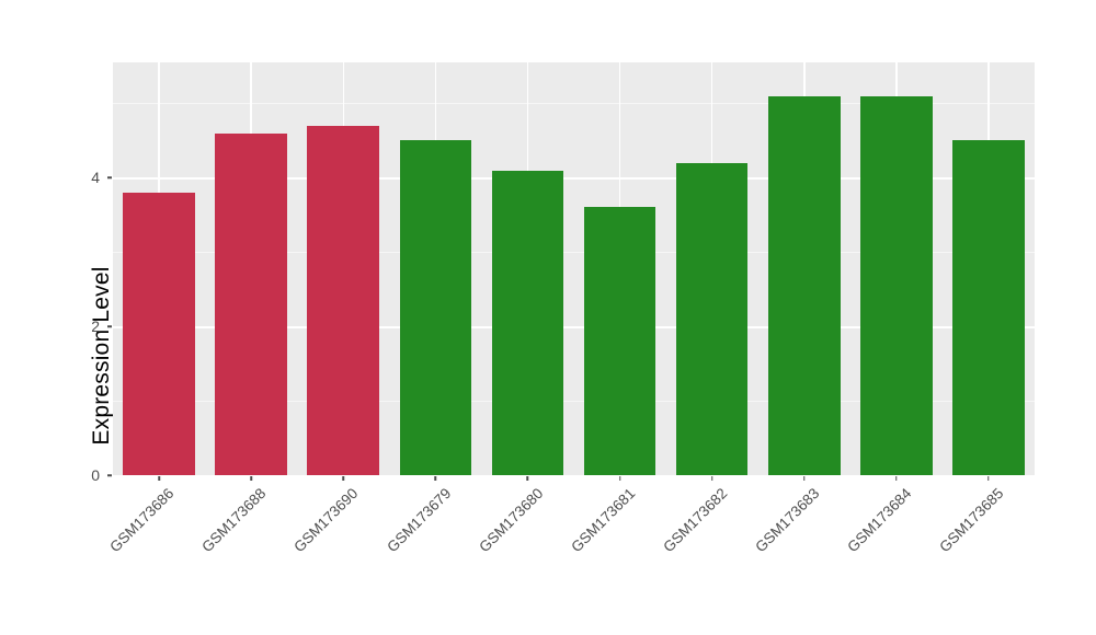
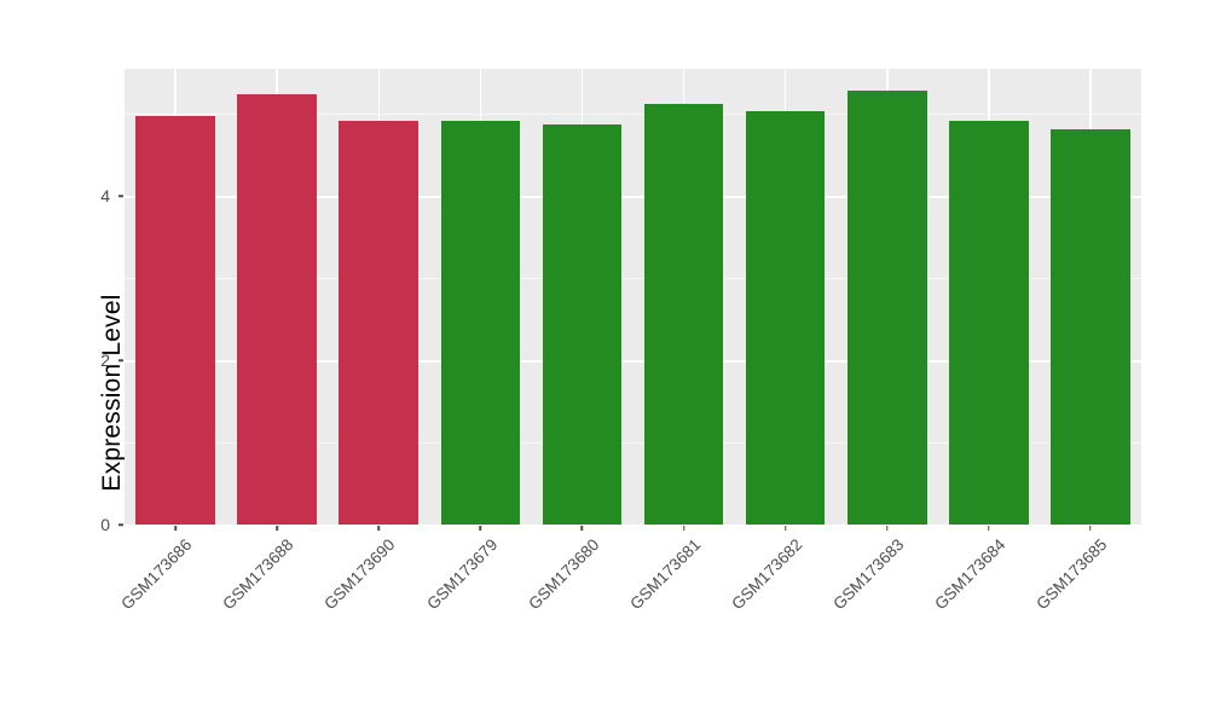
GSM173686: 3.8 -> 5.0
GSM173688: 4.6 -> 5.2
GSM173690: 4.7 -> 4.9
GSM173679: 4.5 -> 4.9
GSM173680: 4.1 -> 4.9
GSM173681: 3.6 -> 5.1
GSM173682: 4.2 -> 5.0
GSM173683: 5.1 -> 5.3
GSM173684: 5.1 -> 4.9
GSM173685: 4.5 -> 4.8
